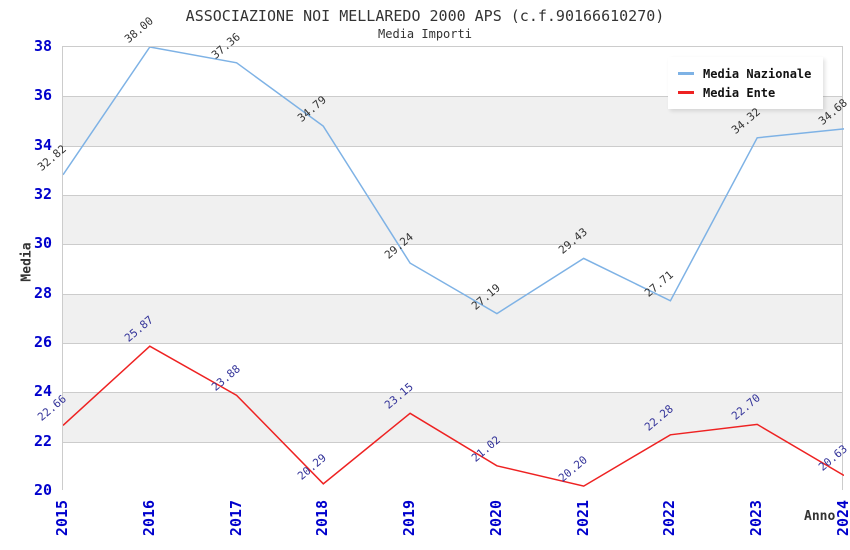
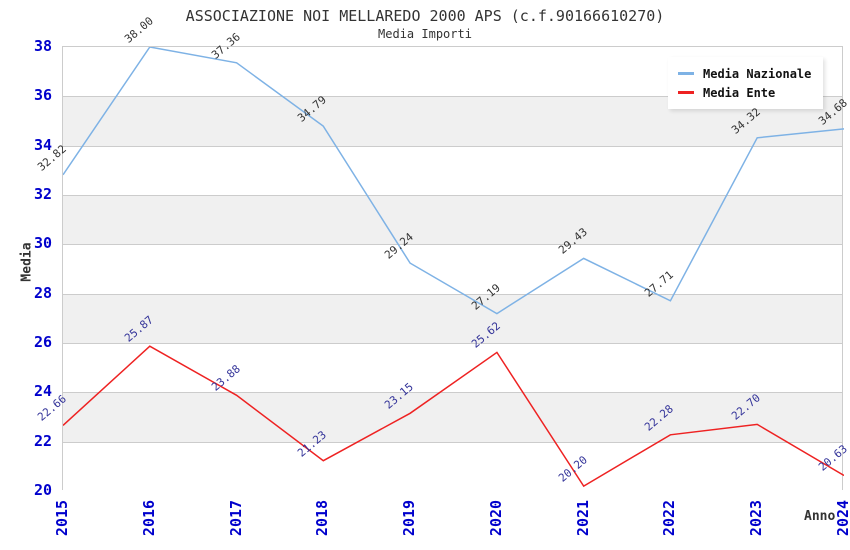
Media Ente/2018: 20.29 -> 21.23
Media Ente/2020: 21.02 -> 25.62
